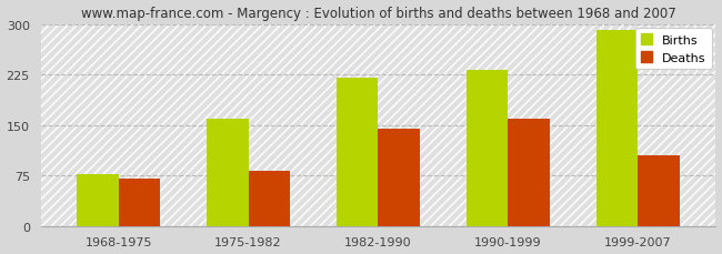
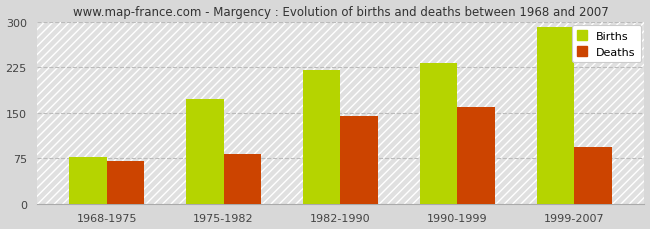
Births/1975-1982: 160 -> 172
Deaths/1999-2007: 105 -> 94
